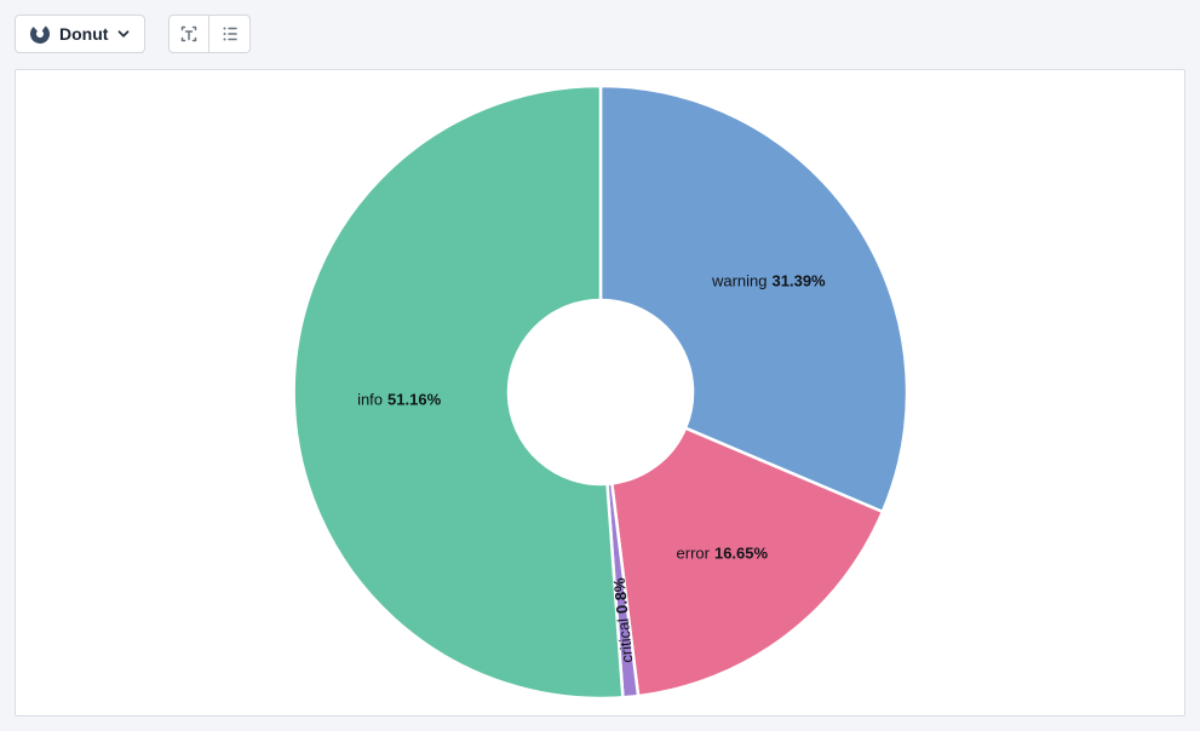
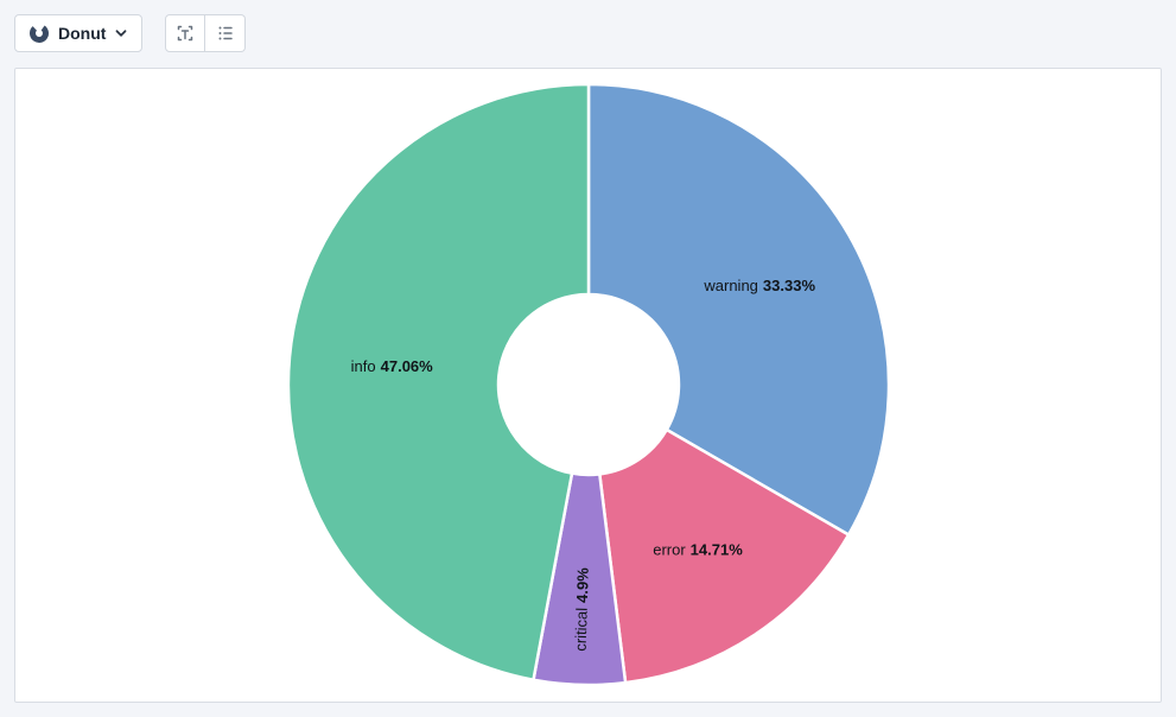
warning: 31.39% -> 33.33%
error: 16.65% -> 14.71%
critical: 0.8% -> 4.9%
info: 51.16% -> 47.06%
